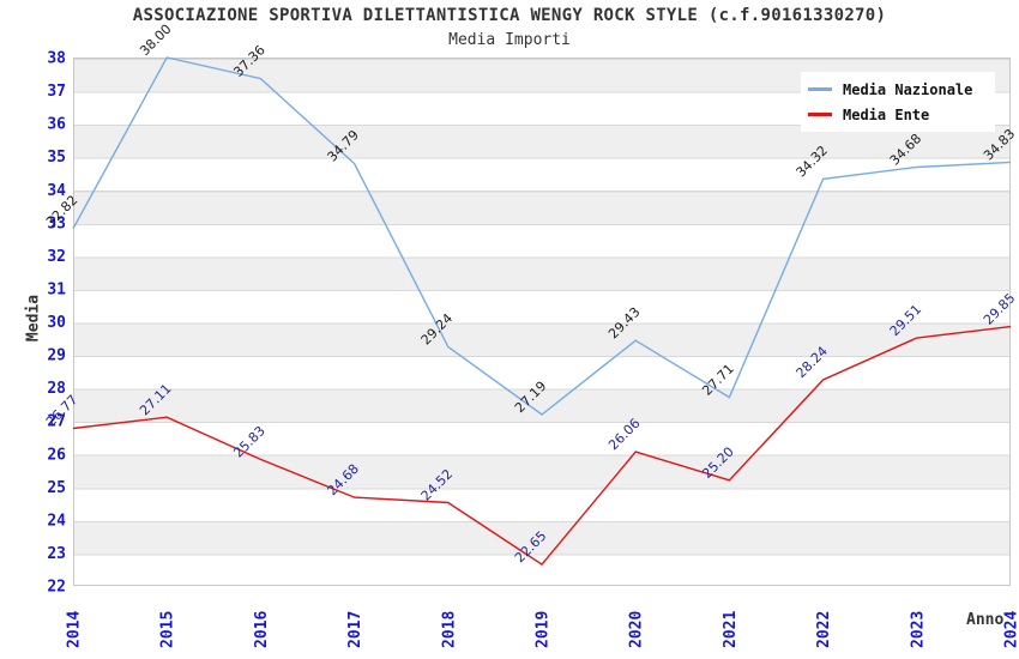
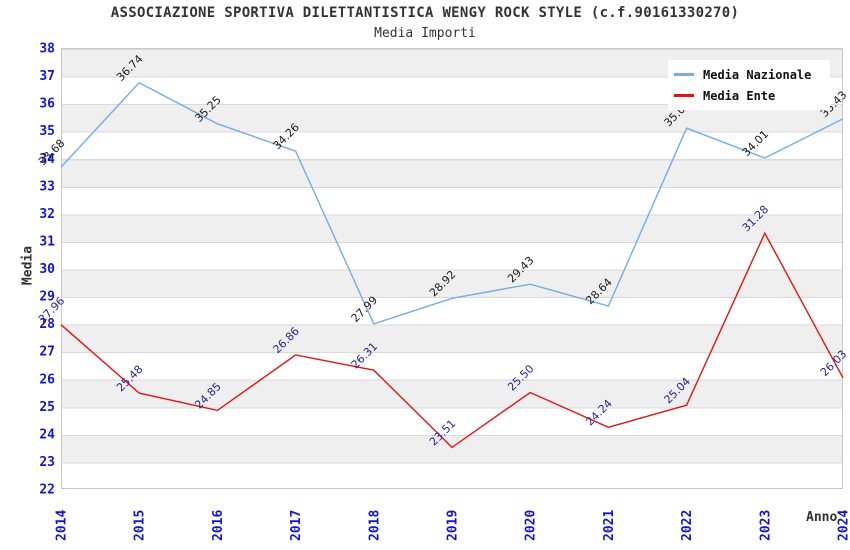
Media Nazionale/2014: 32.82 -> 33.68
Media Ente/2014: 26.77 -> 27.96
Media Nazionale/2015: 38.00 -> 36.74
Media Ente/2015: 27.11 -> 25.48
Media Nazionale/2016: 37.36 -> 35.25
Media Ente/2016: 25.83 -> 24.85
Media Nazionale/2017: 34.79 -> 34.26
Media Ente/2017: 24.68 -> 26.86
Media Nazionale/2018: 29.24 -> 27.99
Media Ente/2018: 24.52 -> 26.31
Media Nazionale/2019: 27.19 -> 28.92
Media Ente/2019: 22.65 -> 23.51
Media Ente/2020: 26.06 -> 25.50
Media Nazionale/2021: 27.71 -> 28.64
Media Ente/2021: 25.20 -> 24.24
Media Nazionale/2022: 34.32 -> 35.09
Media Ente/2022: 28.24 -> 25.04
Media Nazionale/2023: 34.68 -> 34.01
Media Ente/2023: 29.51 -> 31.28
Media Nazionale/2024: 34.83 -> 35.43
Media Ente/2024: 29.85 -> 26.03
